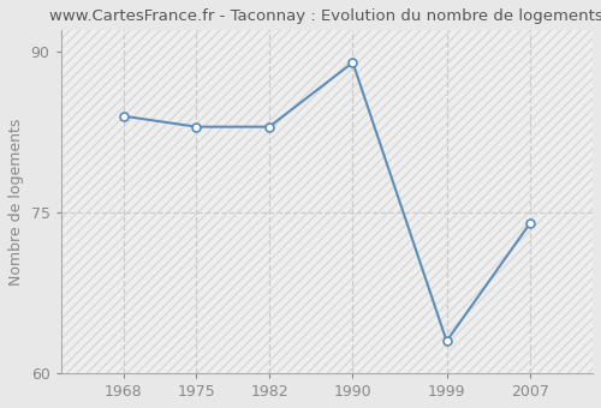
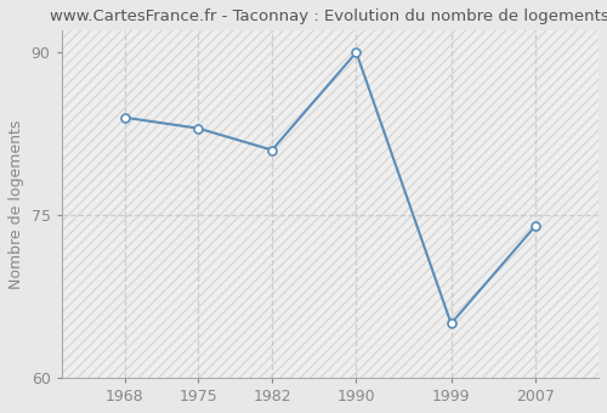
1982: 83 -> 81
1990: 89 -> 90
1999: 63 -> 65
